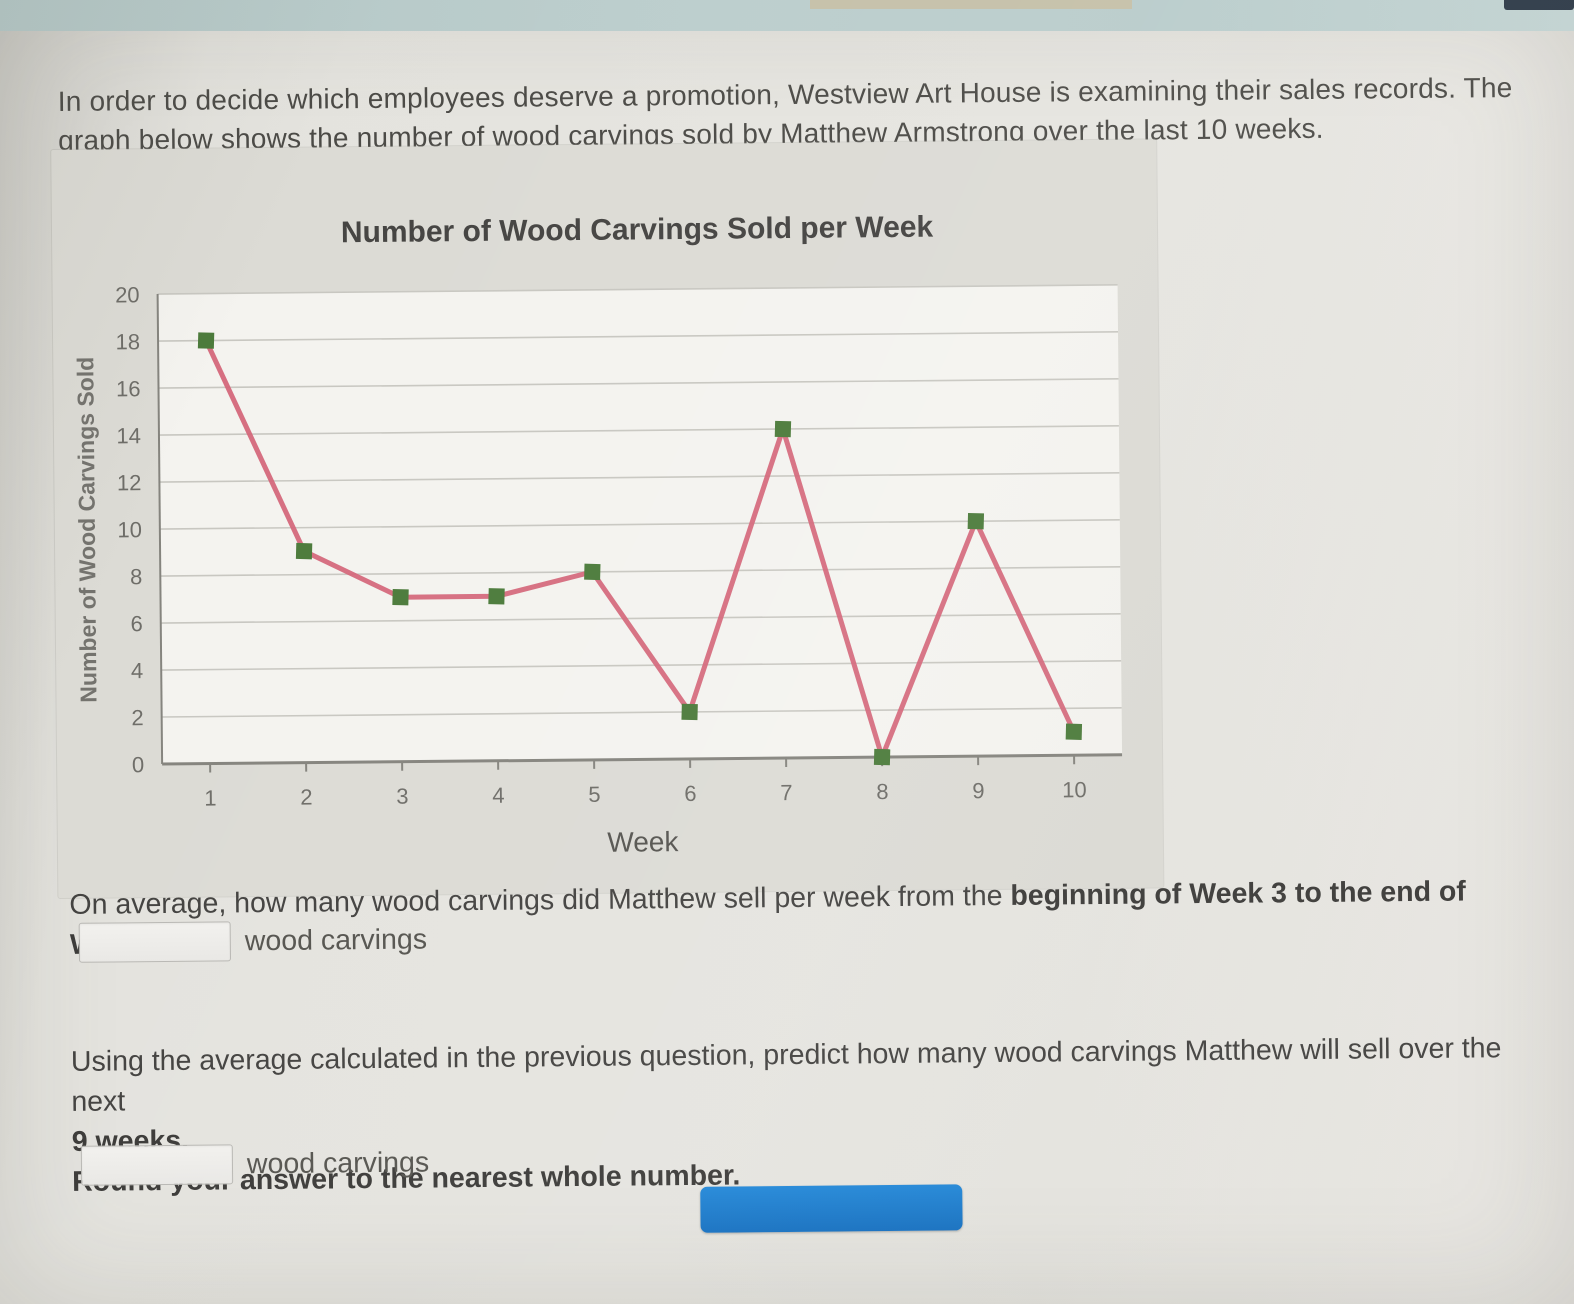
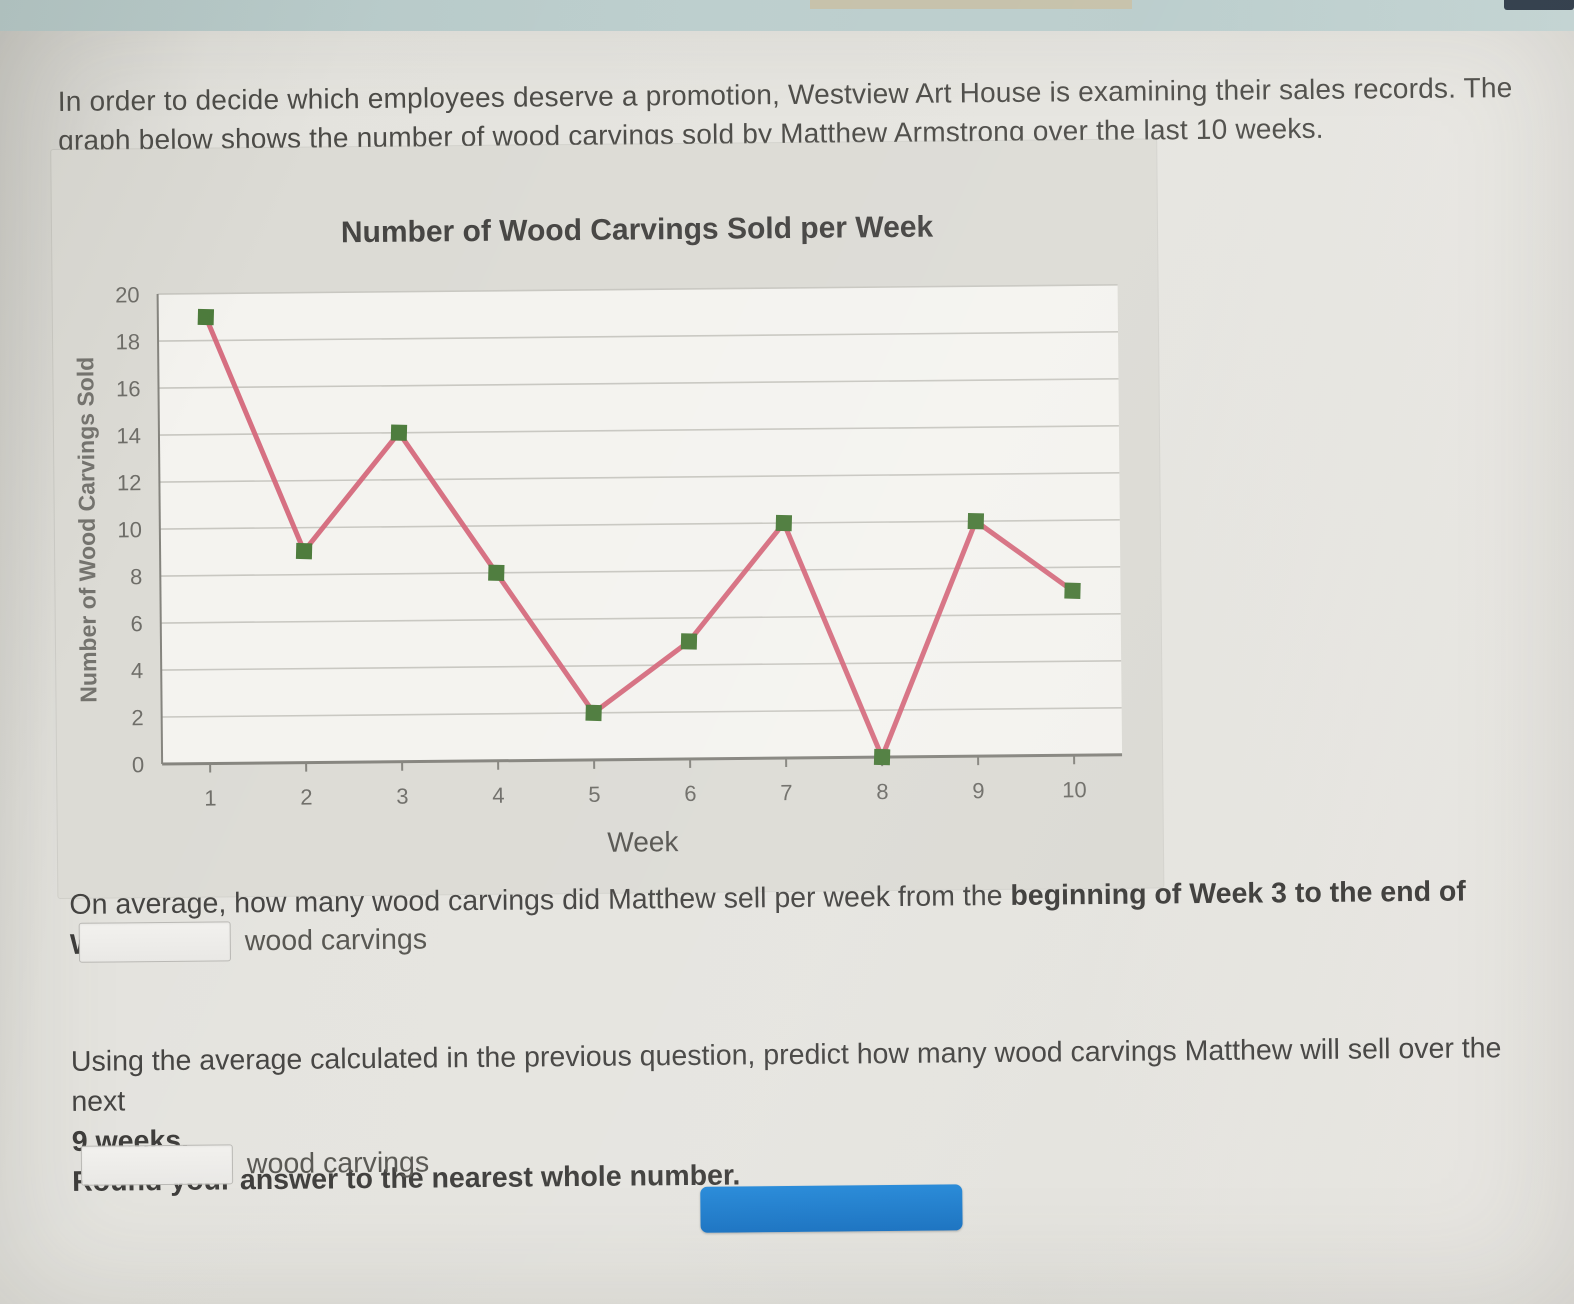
1: 18 -> 19
3: 7 -> 14
4: 7 -> 8
5: 8 -> 2
6: 2 -> 5
7: 14 -> 10
10: 1 -> 7
